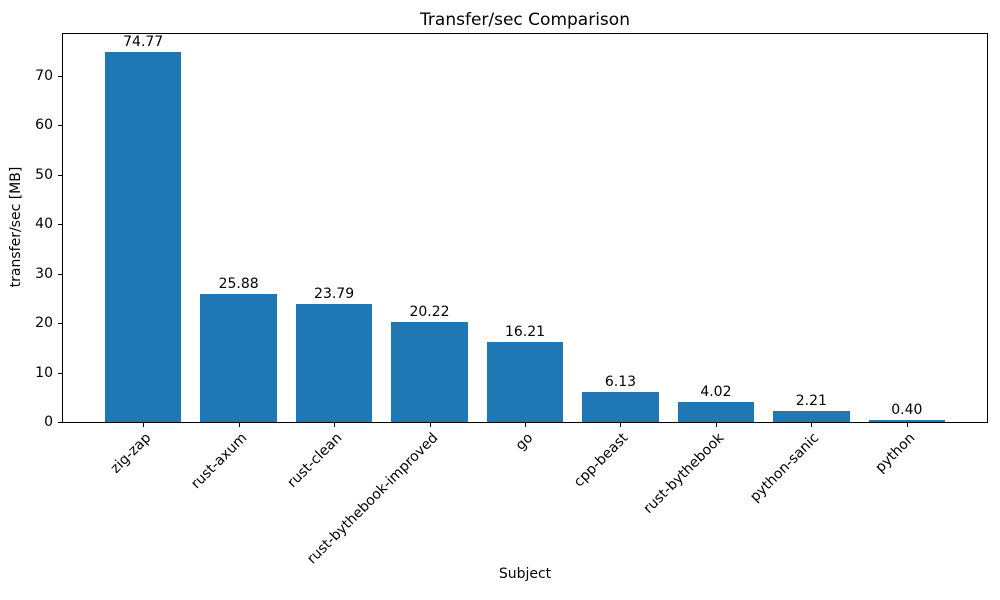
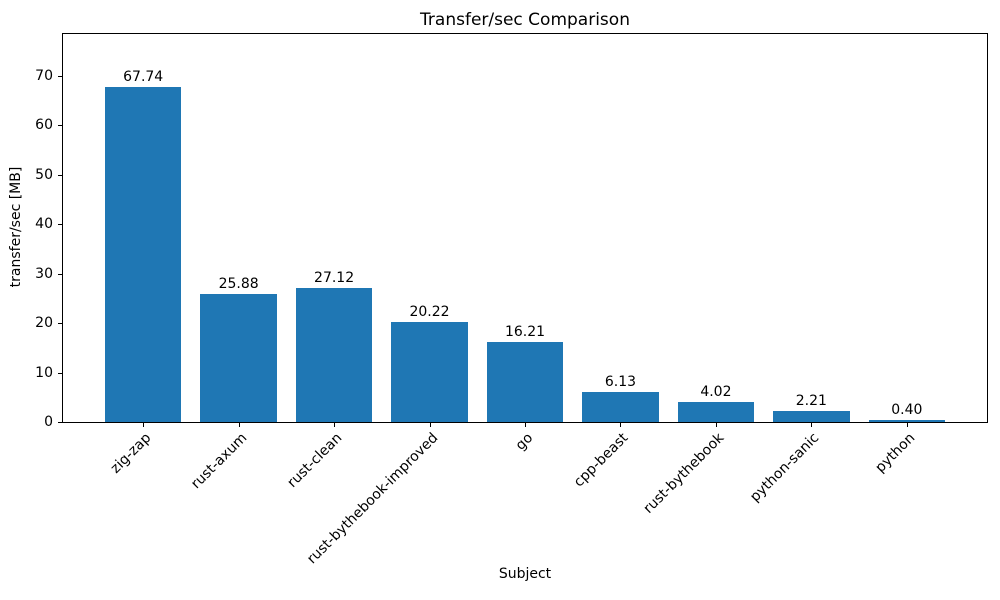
zig-zap: 74.77 -> 67.74
rust-clean: 23.79 -> 27.12
